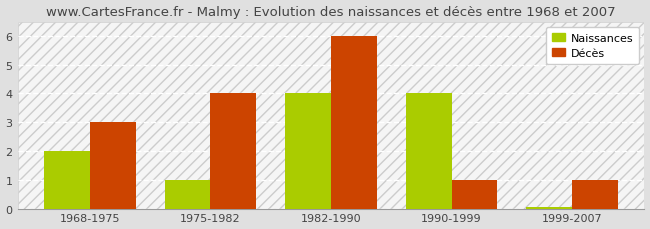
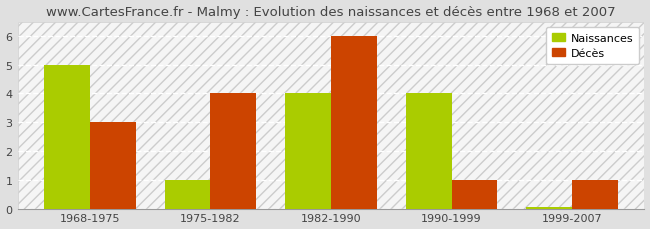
Naissances/1968-1975: 2.00 -> 5.00
